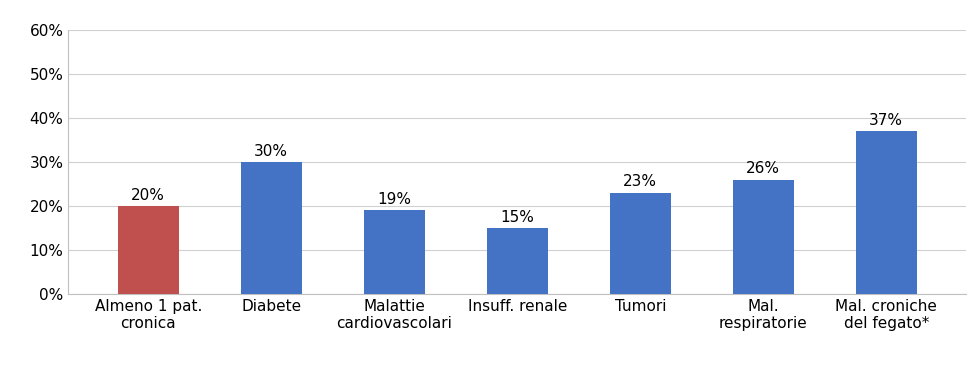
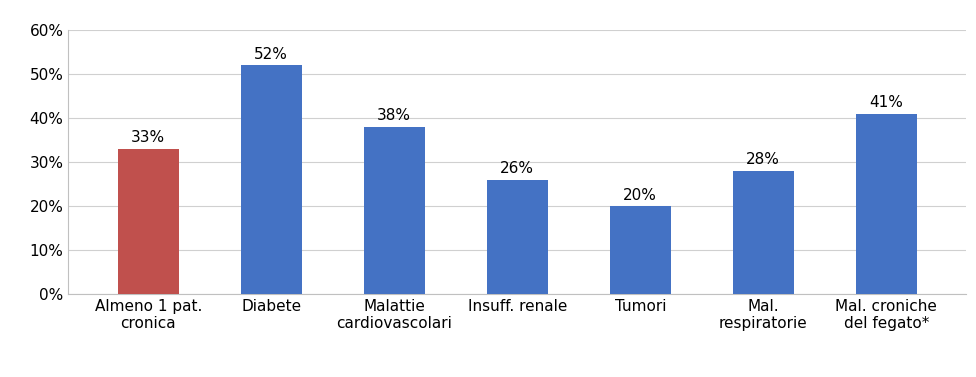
Almeno 1 pat. cronica: 20% -> 33%
Diabete: 30% -> 52%
Malattie cardiovascolari: 19% -> 38%
Insuff. renale: 15% -> 26%
Tumori: 23% -> 20%
Mal. respiratorie: 26% -> 28%
Mal. croniche del fegato*: 37% -> 41%
